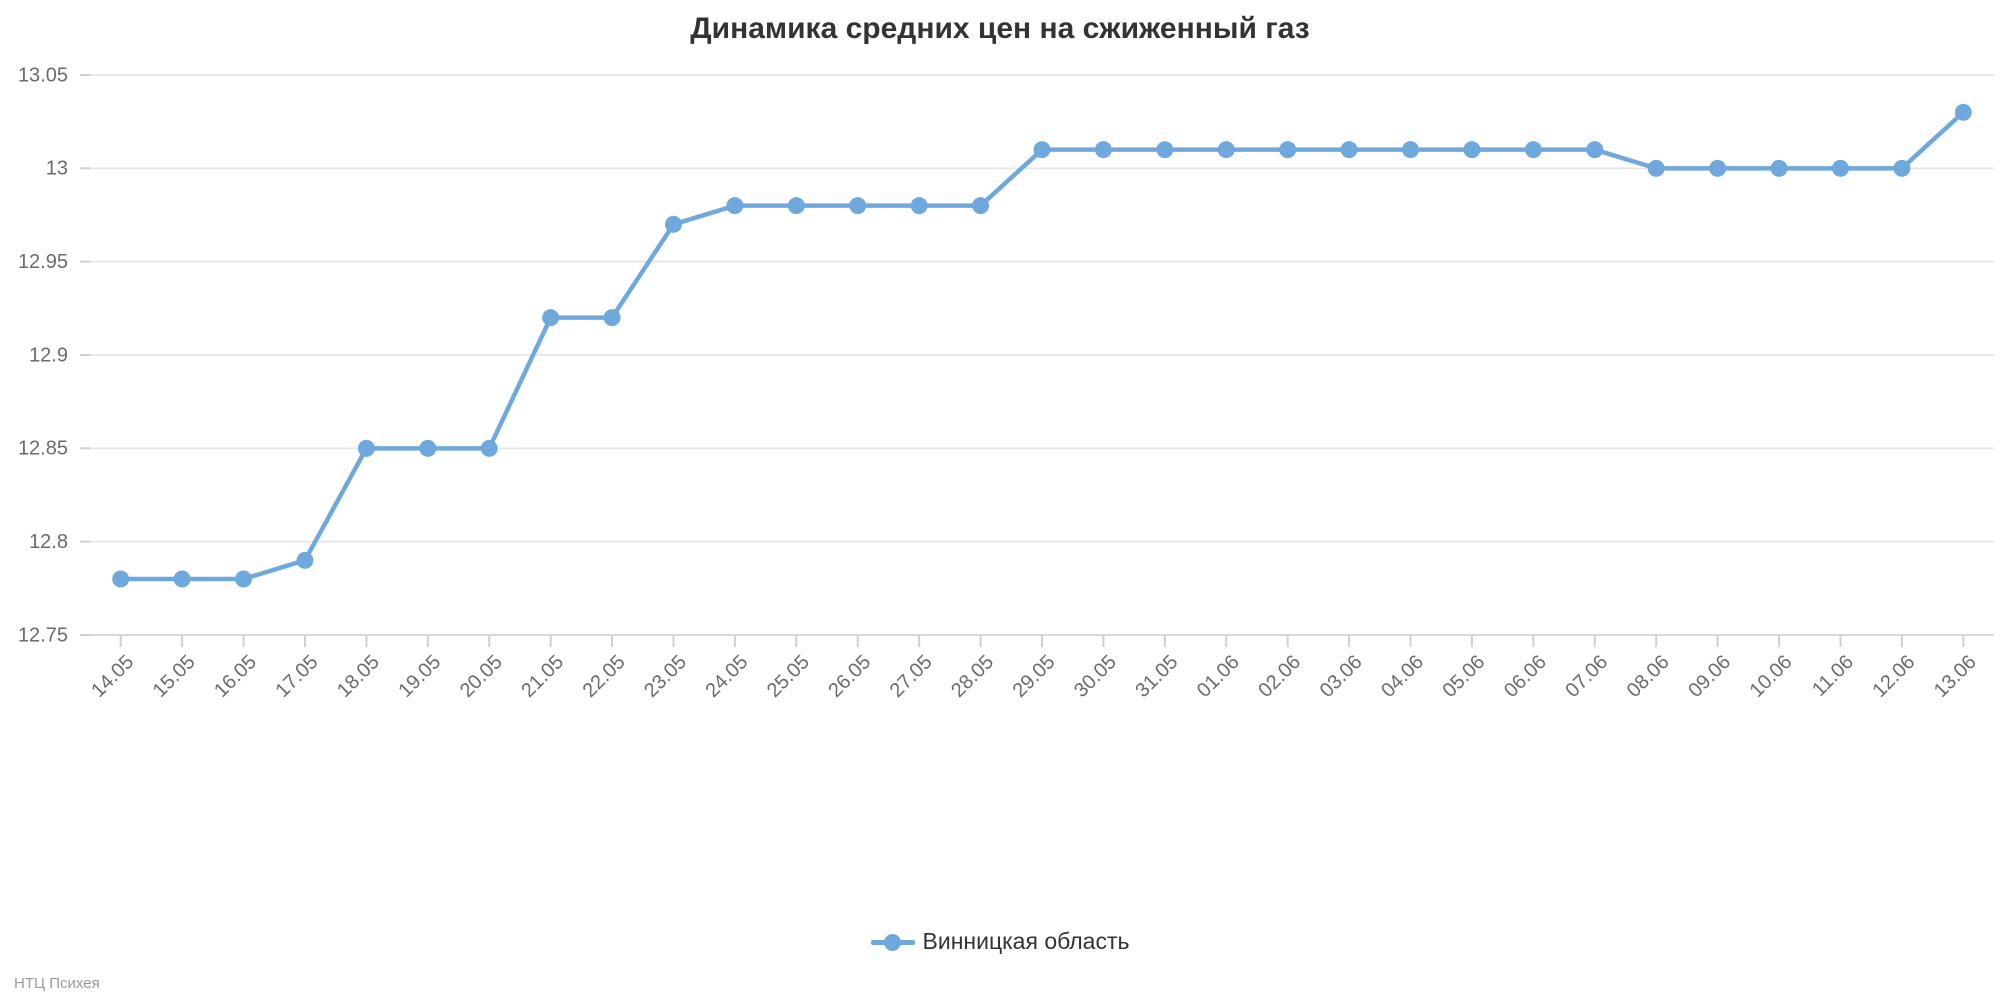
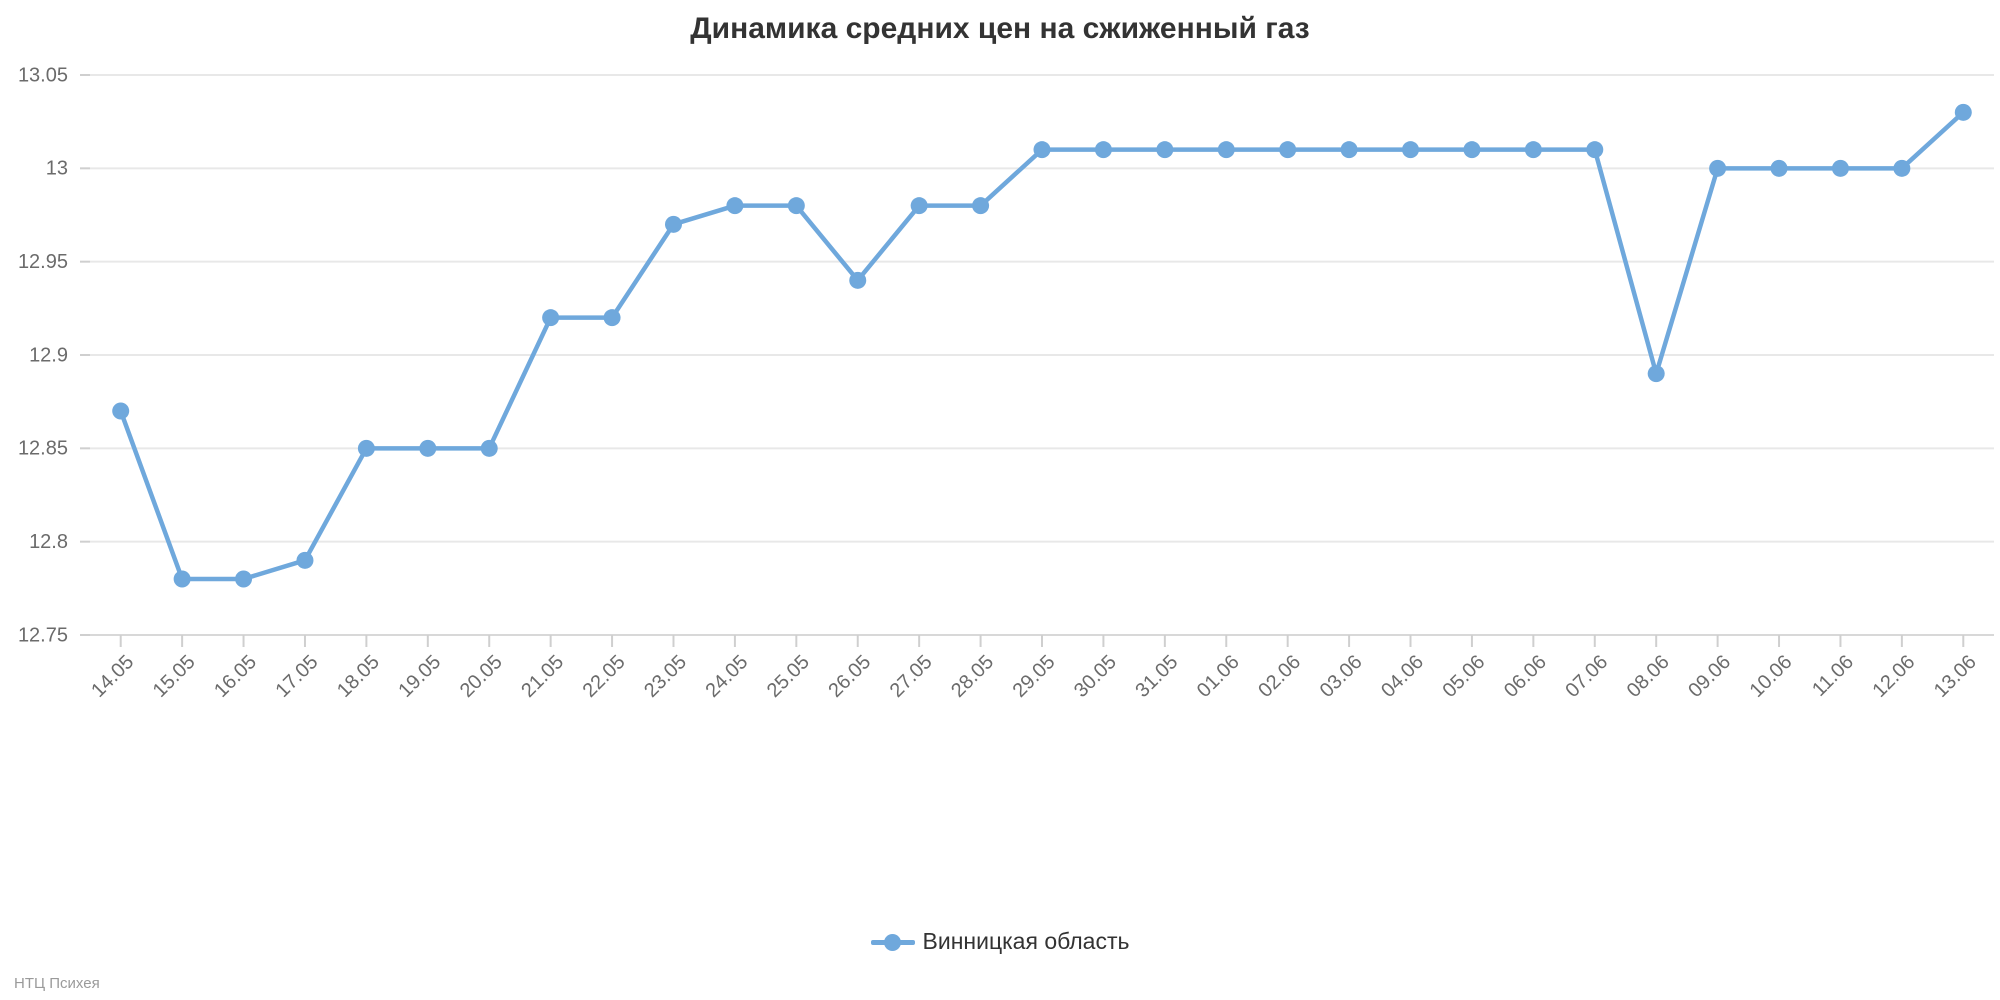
14.05: 12.78 -> 12.87
26.05: 12.98 -> 12.94
08.06: 13.00 -> 12.89
